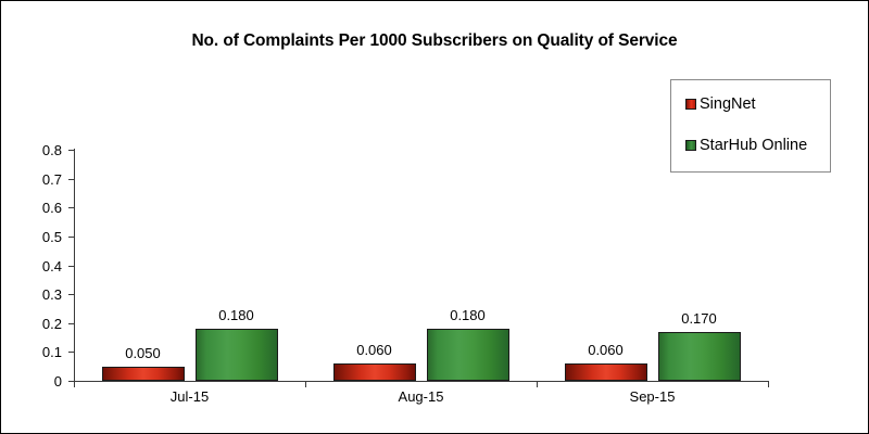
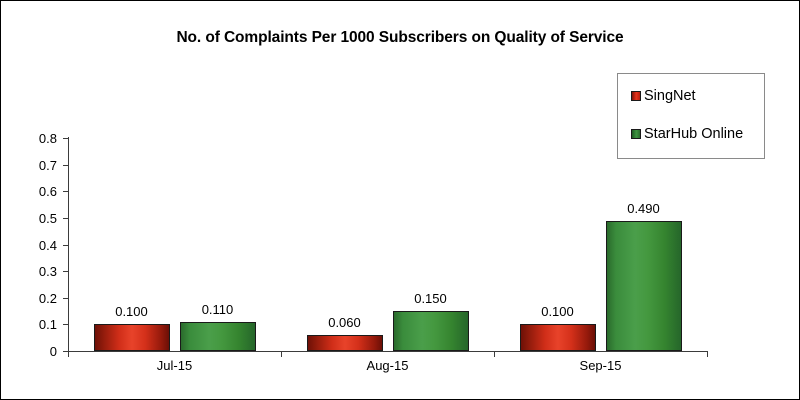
SingNet/Jul-15: 0.050 -> 0.100
StarHub Online/Jul-15: 0.180 -> 0.110
StarHub Online/Aug-15: 0.180 -> 0.150
SingNet/Sep-15: 0.060 -> 0.100
StarHub Online/Sep-15: 0.170 -> 0.490
